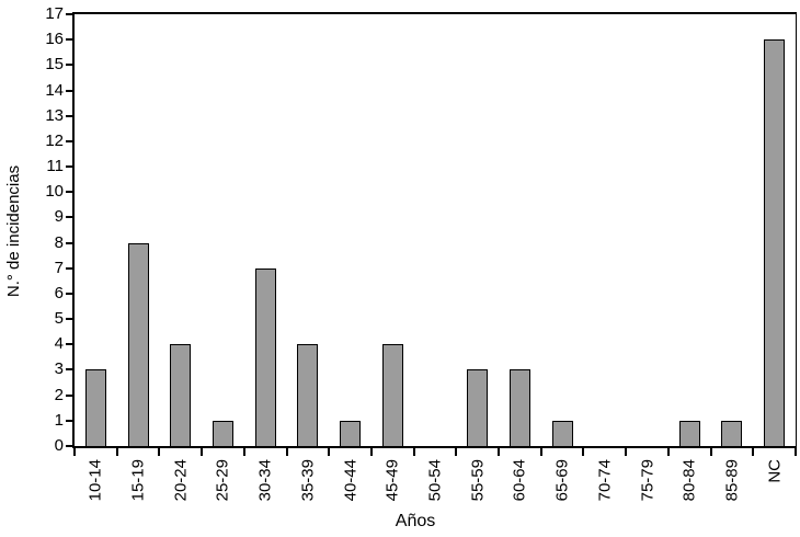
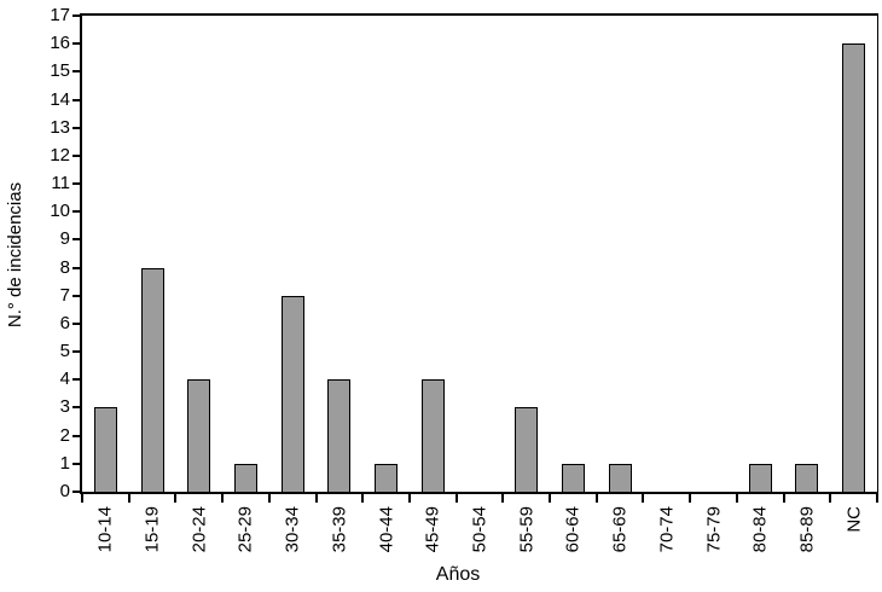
60-64: 3 -> 1
